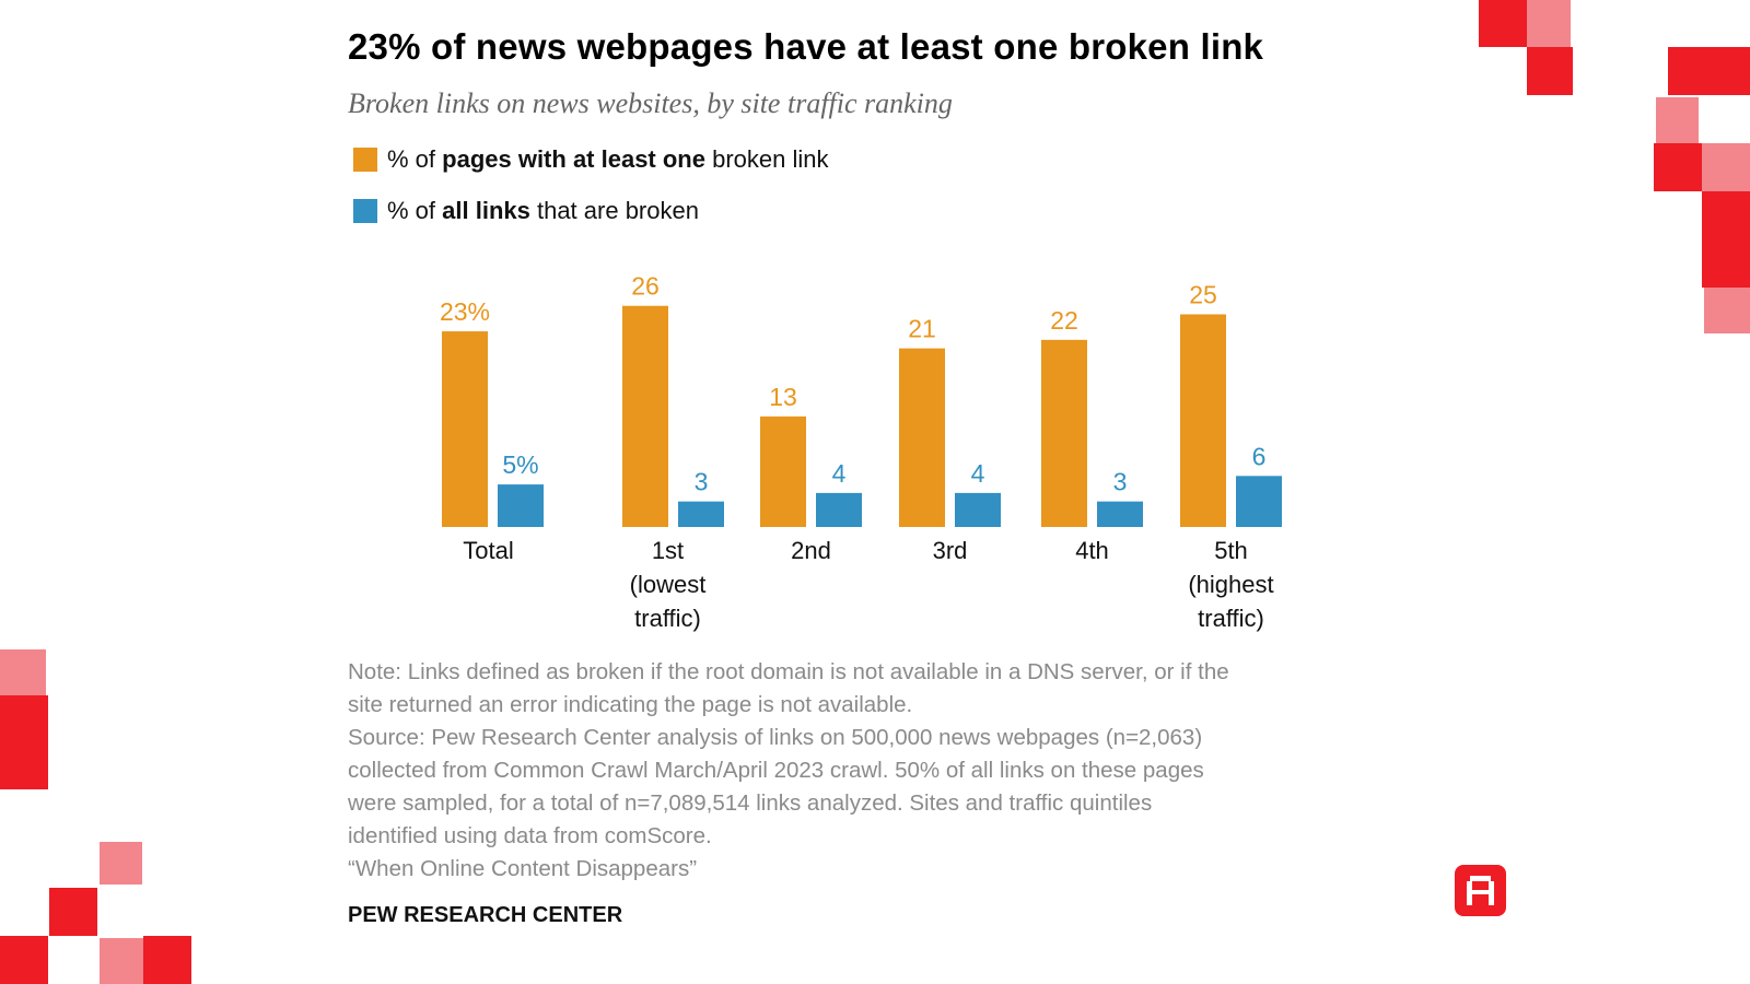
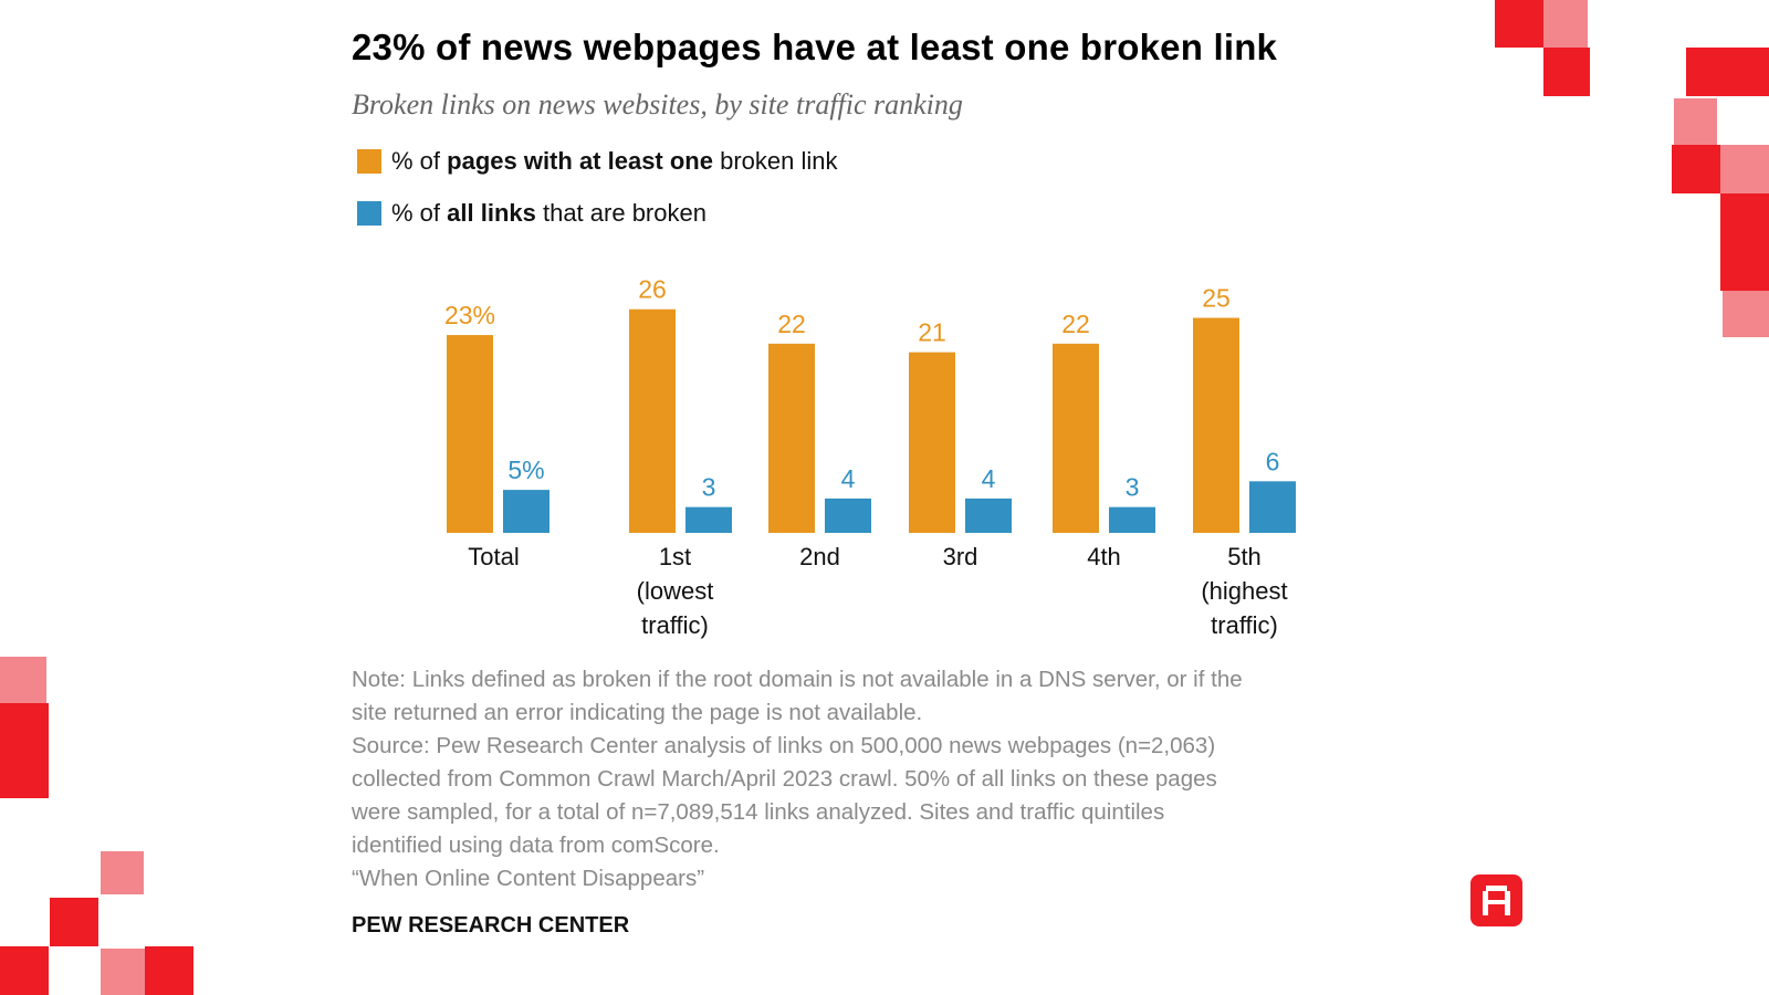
% of pages with at least one broken link/2nd: 13 -> 22
